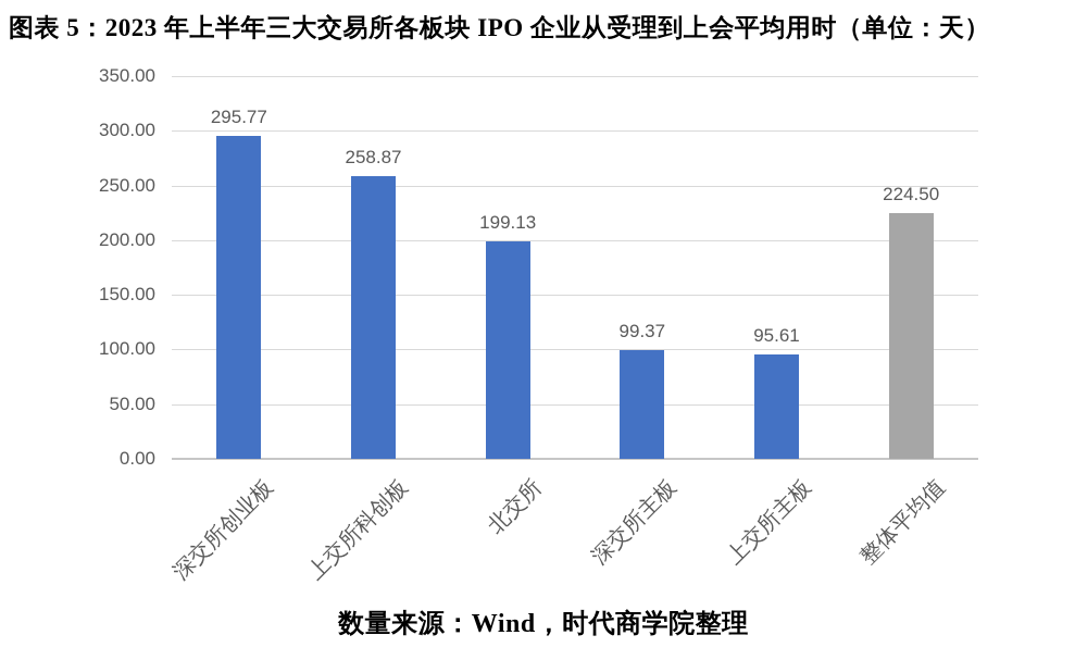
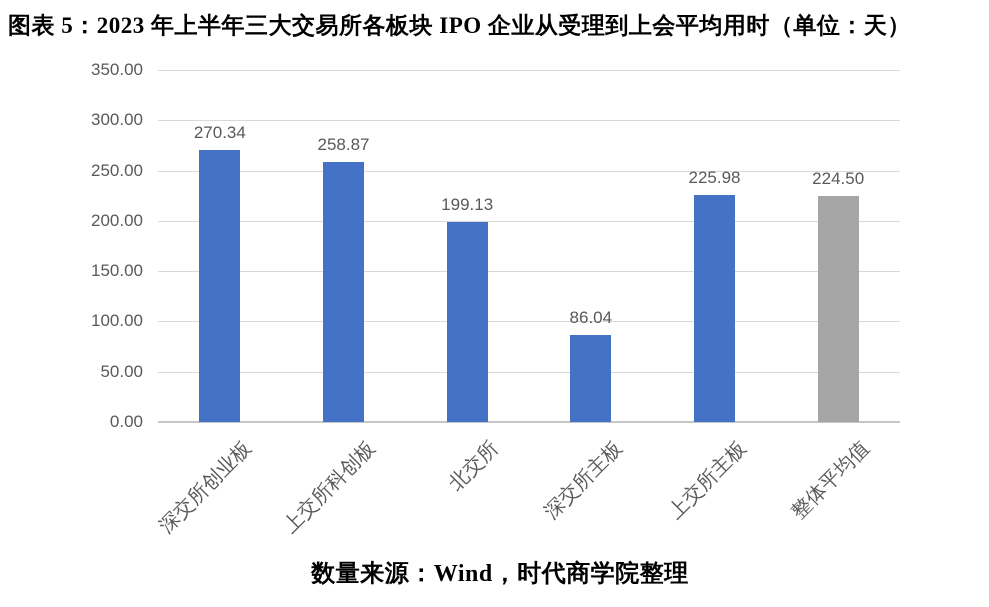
深交所创业板: 295.77 -> 270.34
深交所主板: 99.37 -> 86.04
上交所主板: 95.61 -> 225.98
